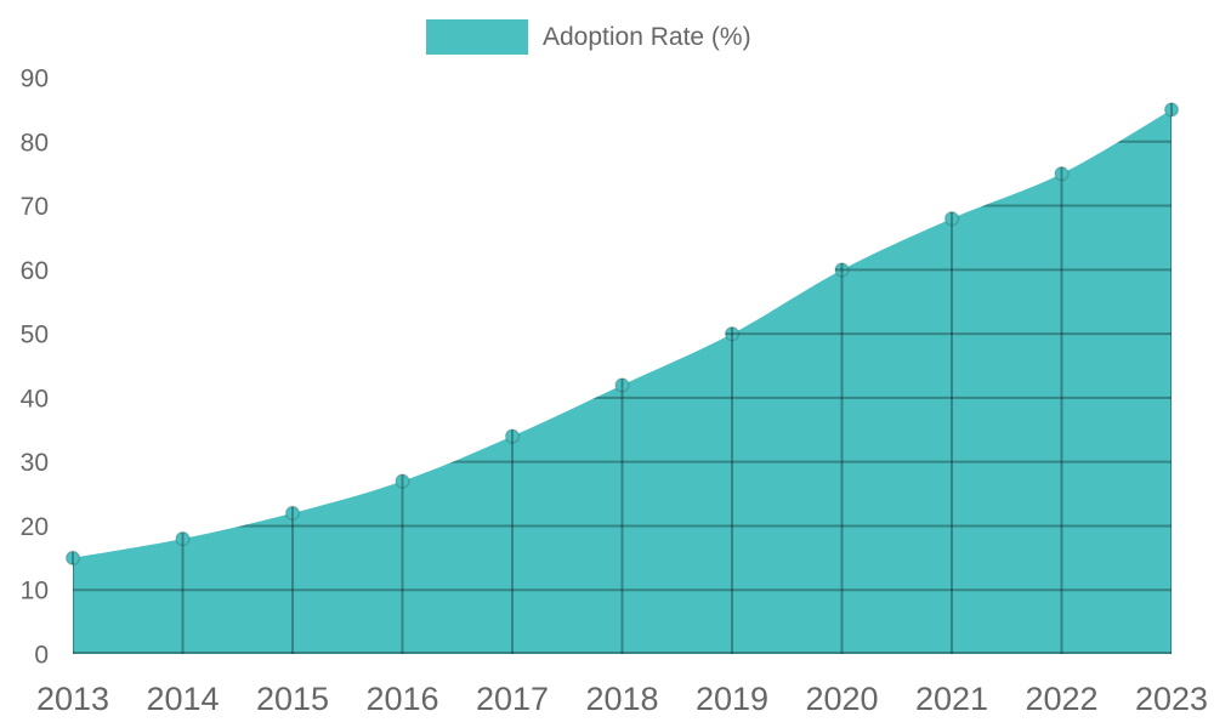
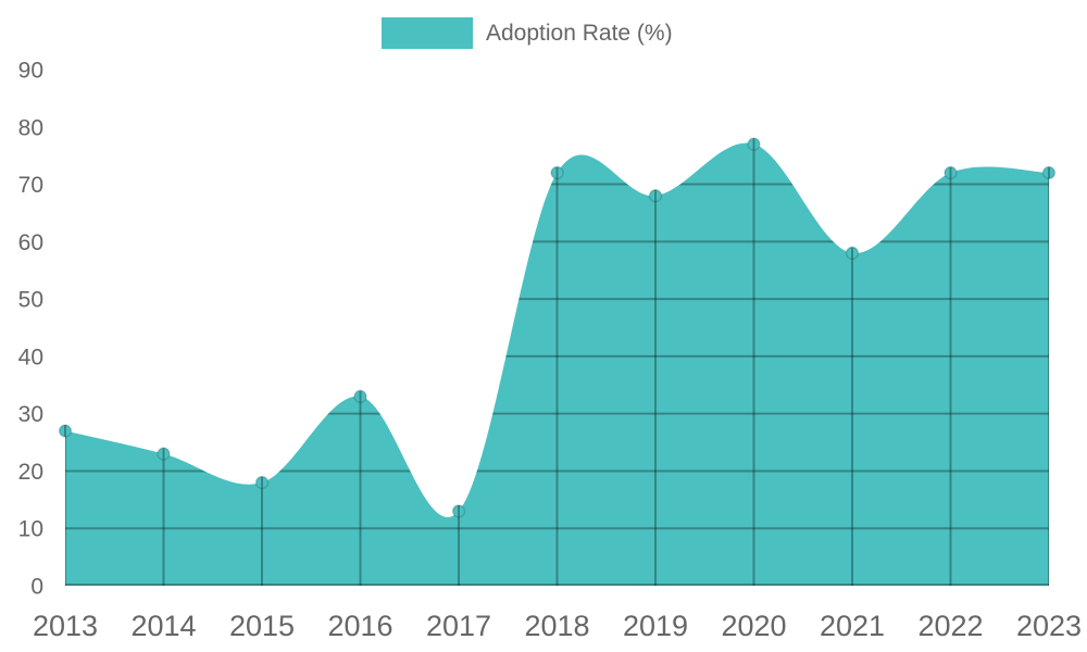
2013: 15 -> 27
2014: 18 -> 23
2015: 22 -> 18
2016: 27 -> 33
2017: 34 -> 13
2018: 42 -> 72
2019: 50 -> 68
2020: 60 -> 77
2021: 68 -> 58
2022: 75 -> 72
2023: 85 -> 72
